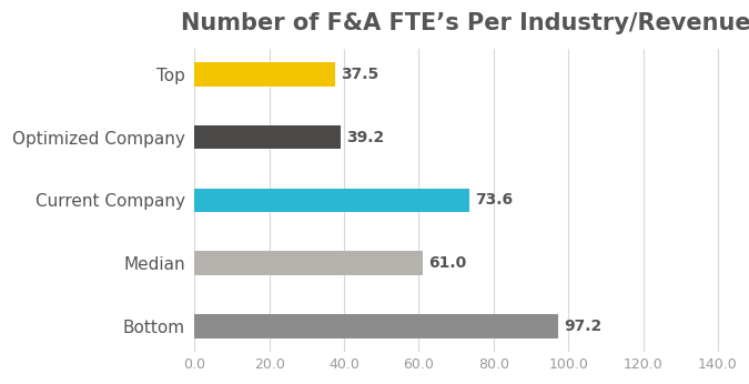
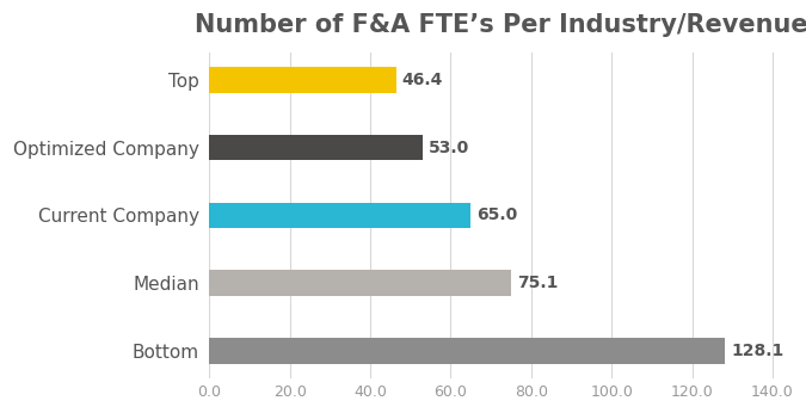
Top: 37.5 -> 46.4
Optimized Company: 39.2 -> 53.0
Current Company: 73.6 -> 65.0
Median: 61.0 -> 75.1
Bottom: 97.2 -> 128.1
